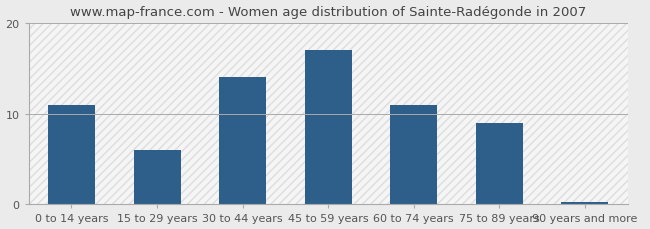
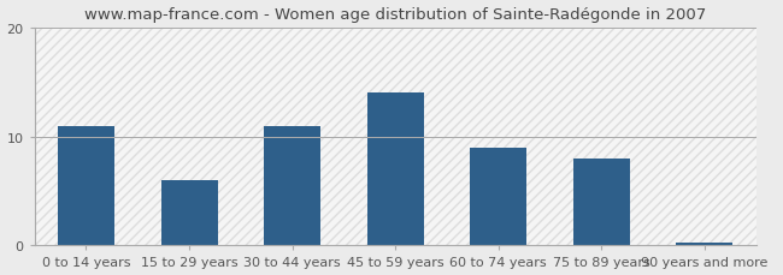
30 to 44 years: 14.0 -> 11.0
45 to 59 years: 17.0 -> 14.0
60 to 74 years: 11.0 -> 9.0
75 to 89 years: 9.0 -> 8.0
